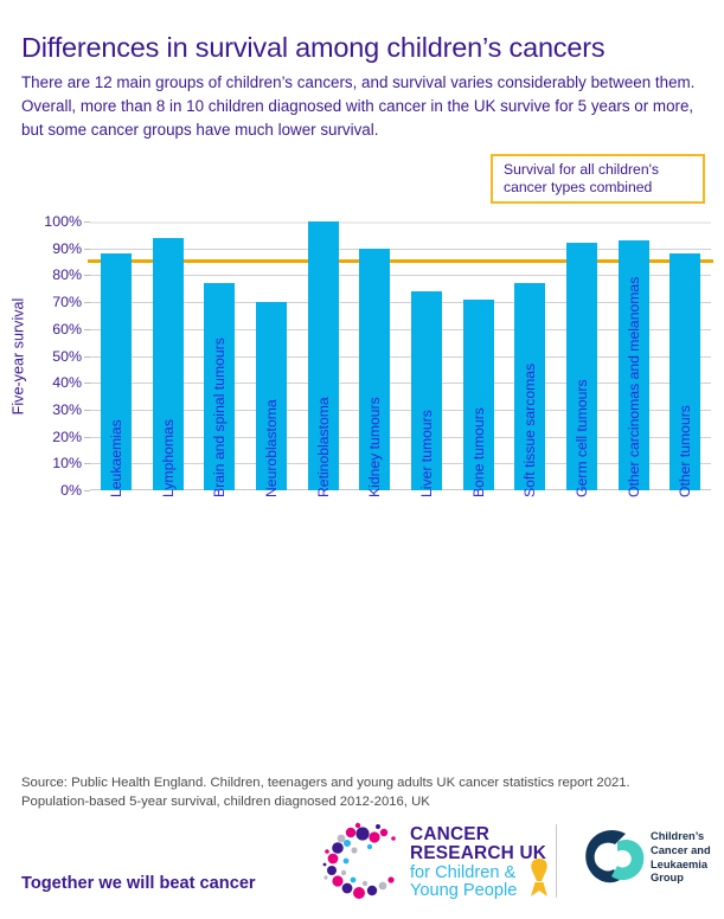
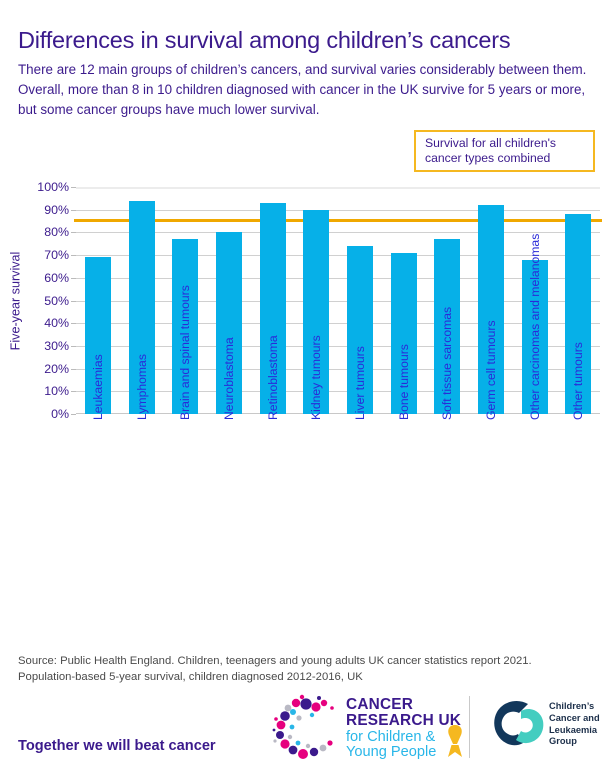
Leukaemias: 88% -> 69%
Neuroblastoma: 70% -> 80%
Retinoblastoma: 100% -> 93%
Other carcinomas and melanomas: 93% -> 68%
